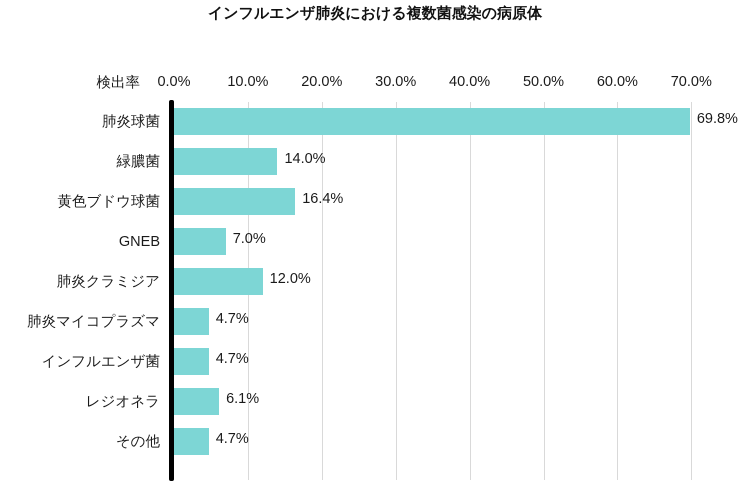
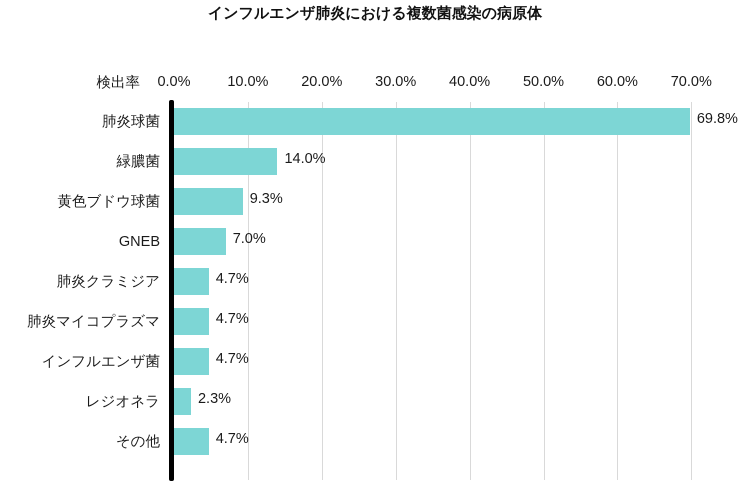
黄色ブドウ球菌: 16.4% -> 9.3%
肺炎クラミジア: 12.0% -> 4.7%
レジオネラ: 6.1% -> 2.3%
